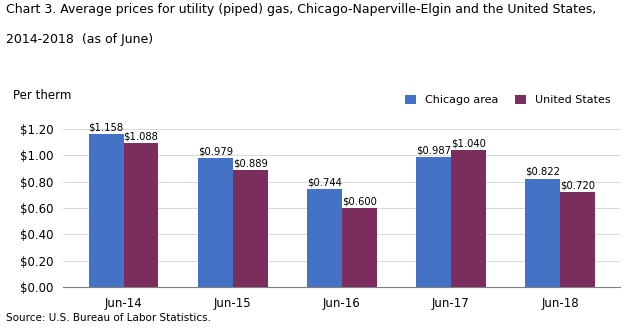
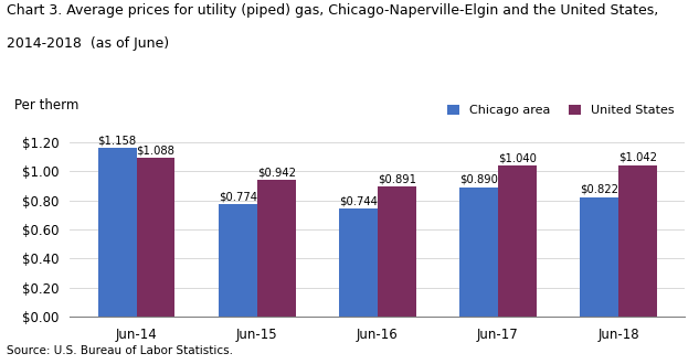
Chicago area/Jun-15: $0.979 -> $0.774
United States/Jun-15: $0.889 -> $0.942
United States/Jun-16: $0.600 -> $0.891
Chicago area/Jun-17: $0.987 -> $0.890
United States/Jun-18: $0.720 -> $1.042
